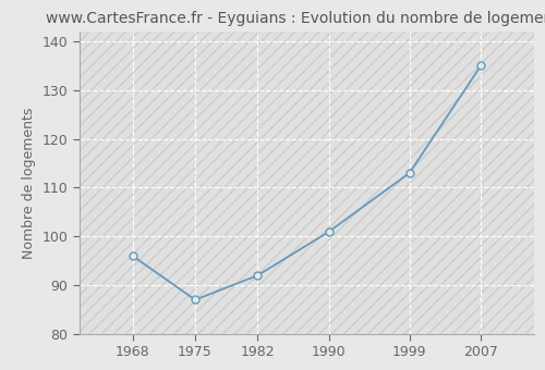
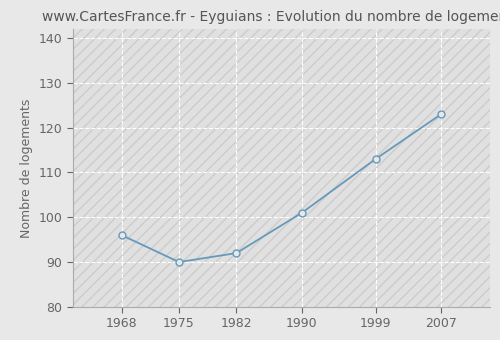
1975: 87 -> 90
2007: 135 -> 123
